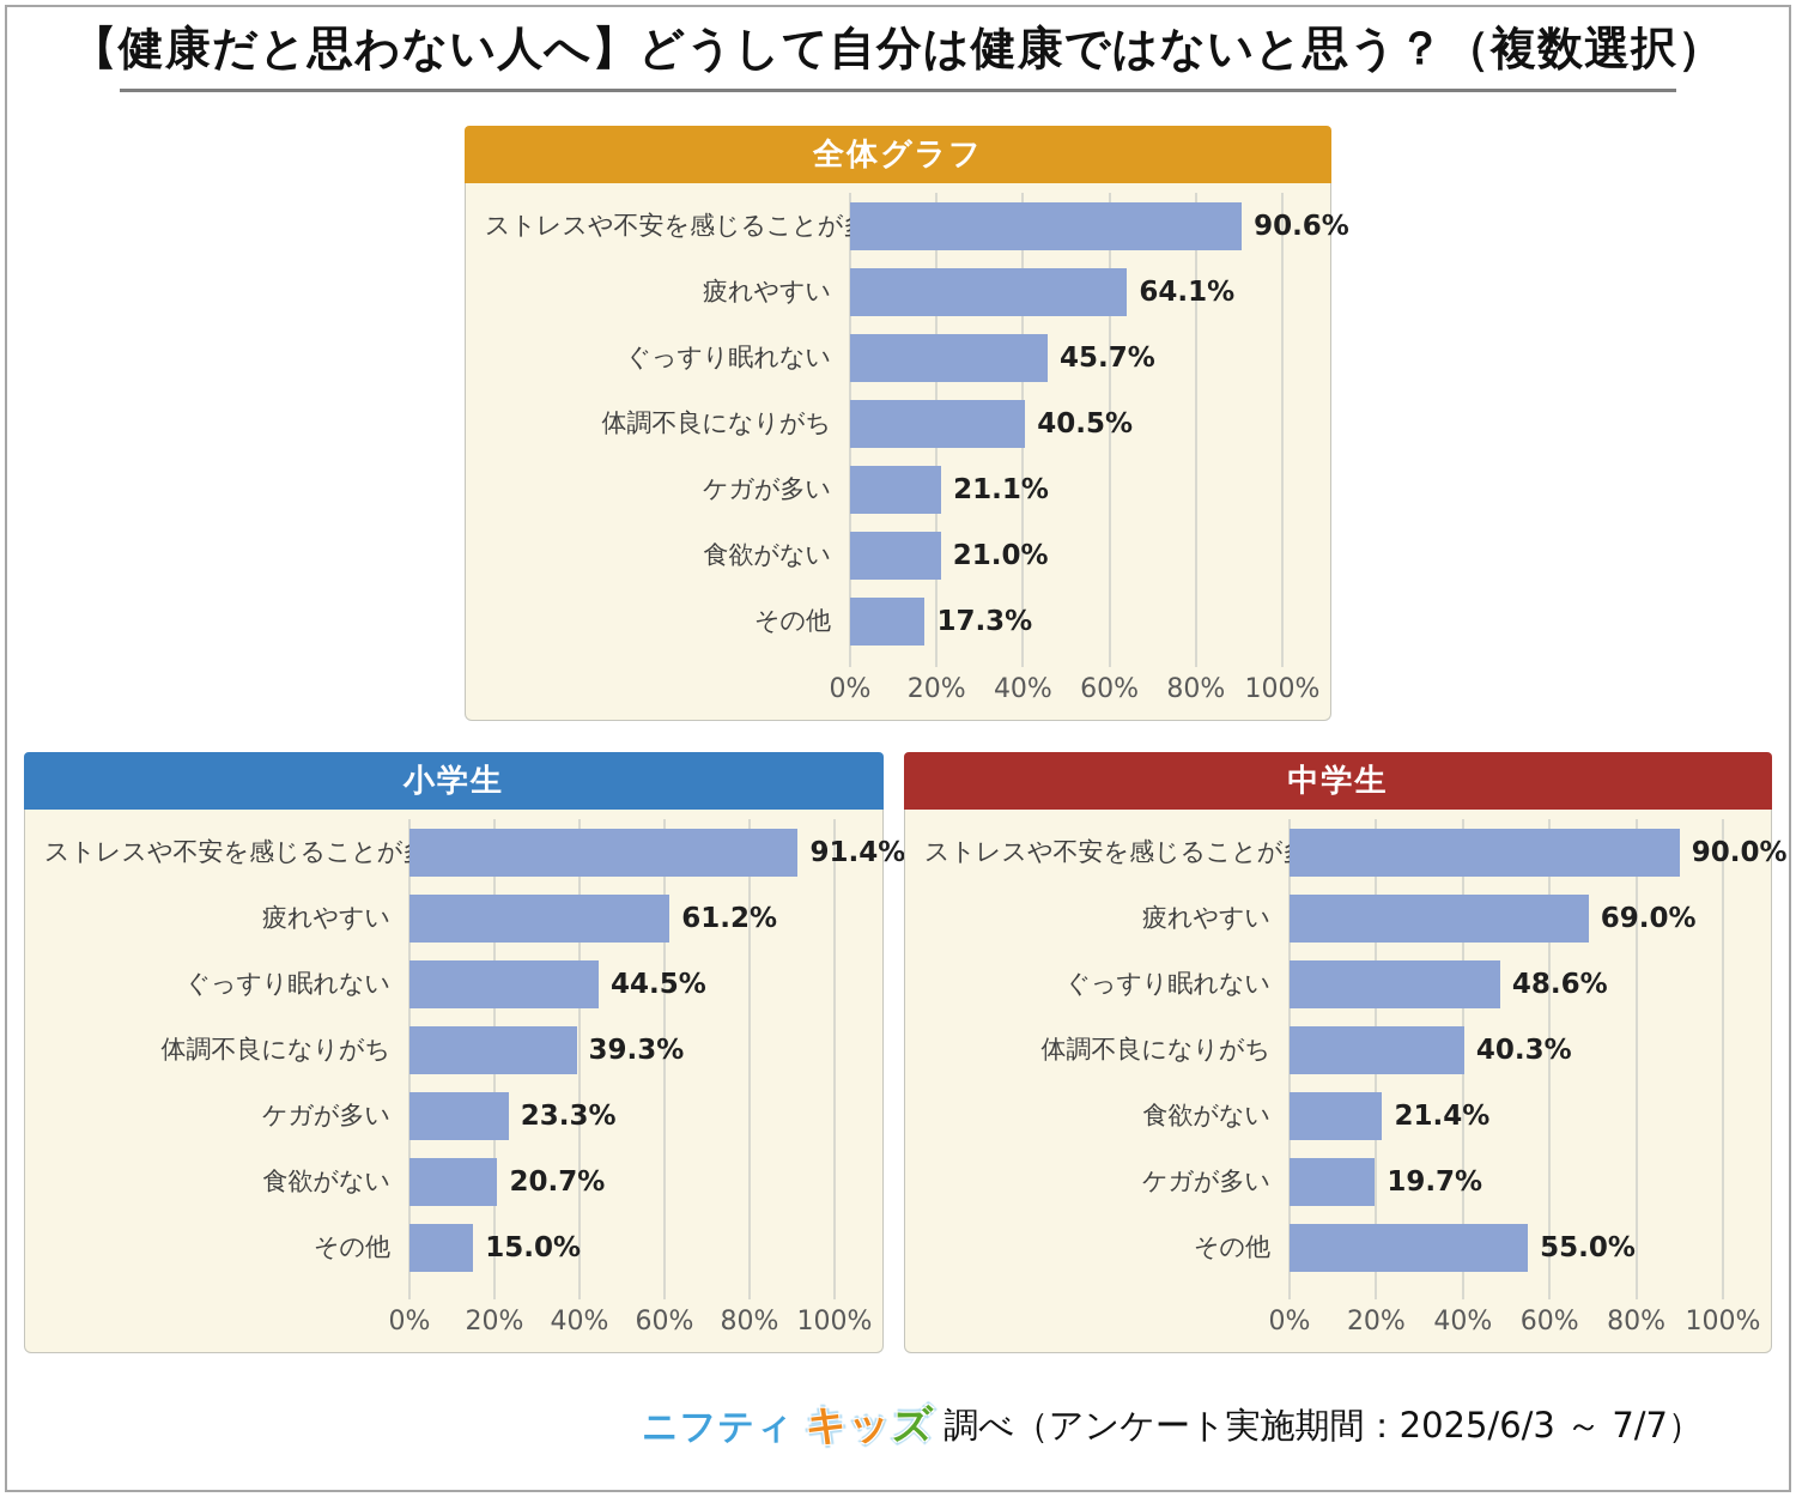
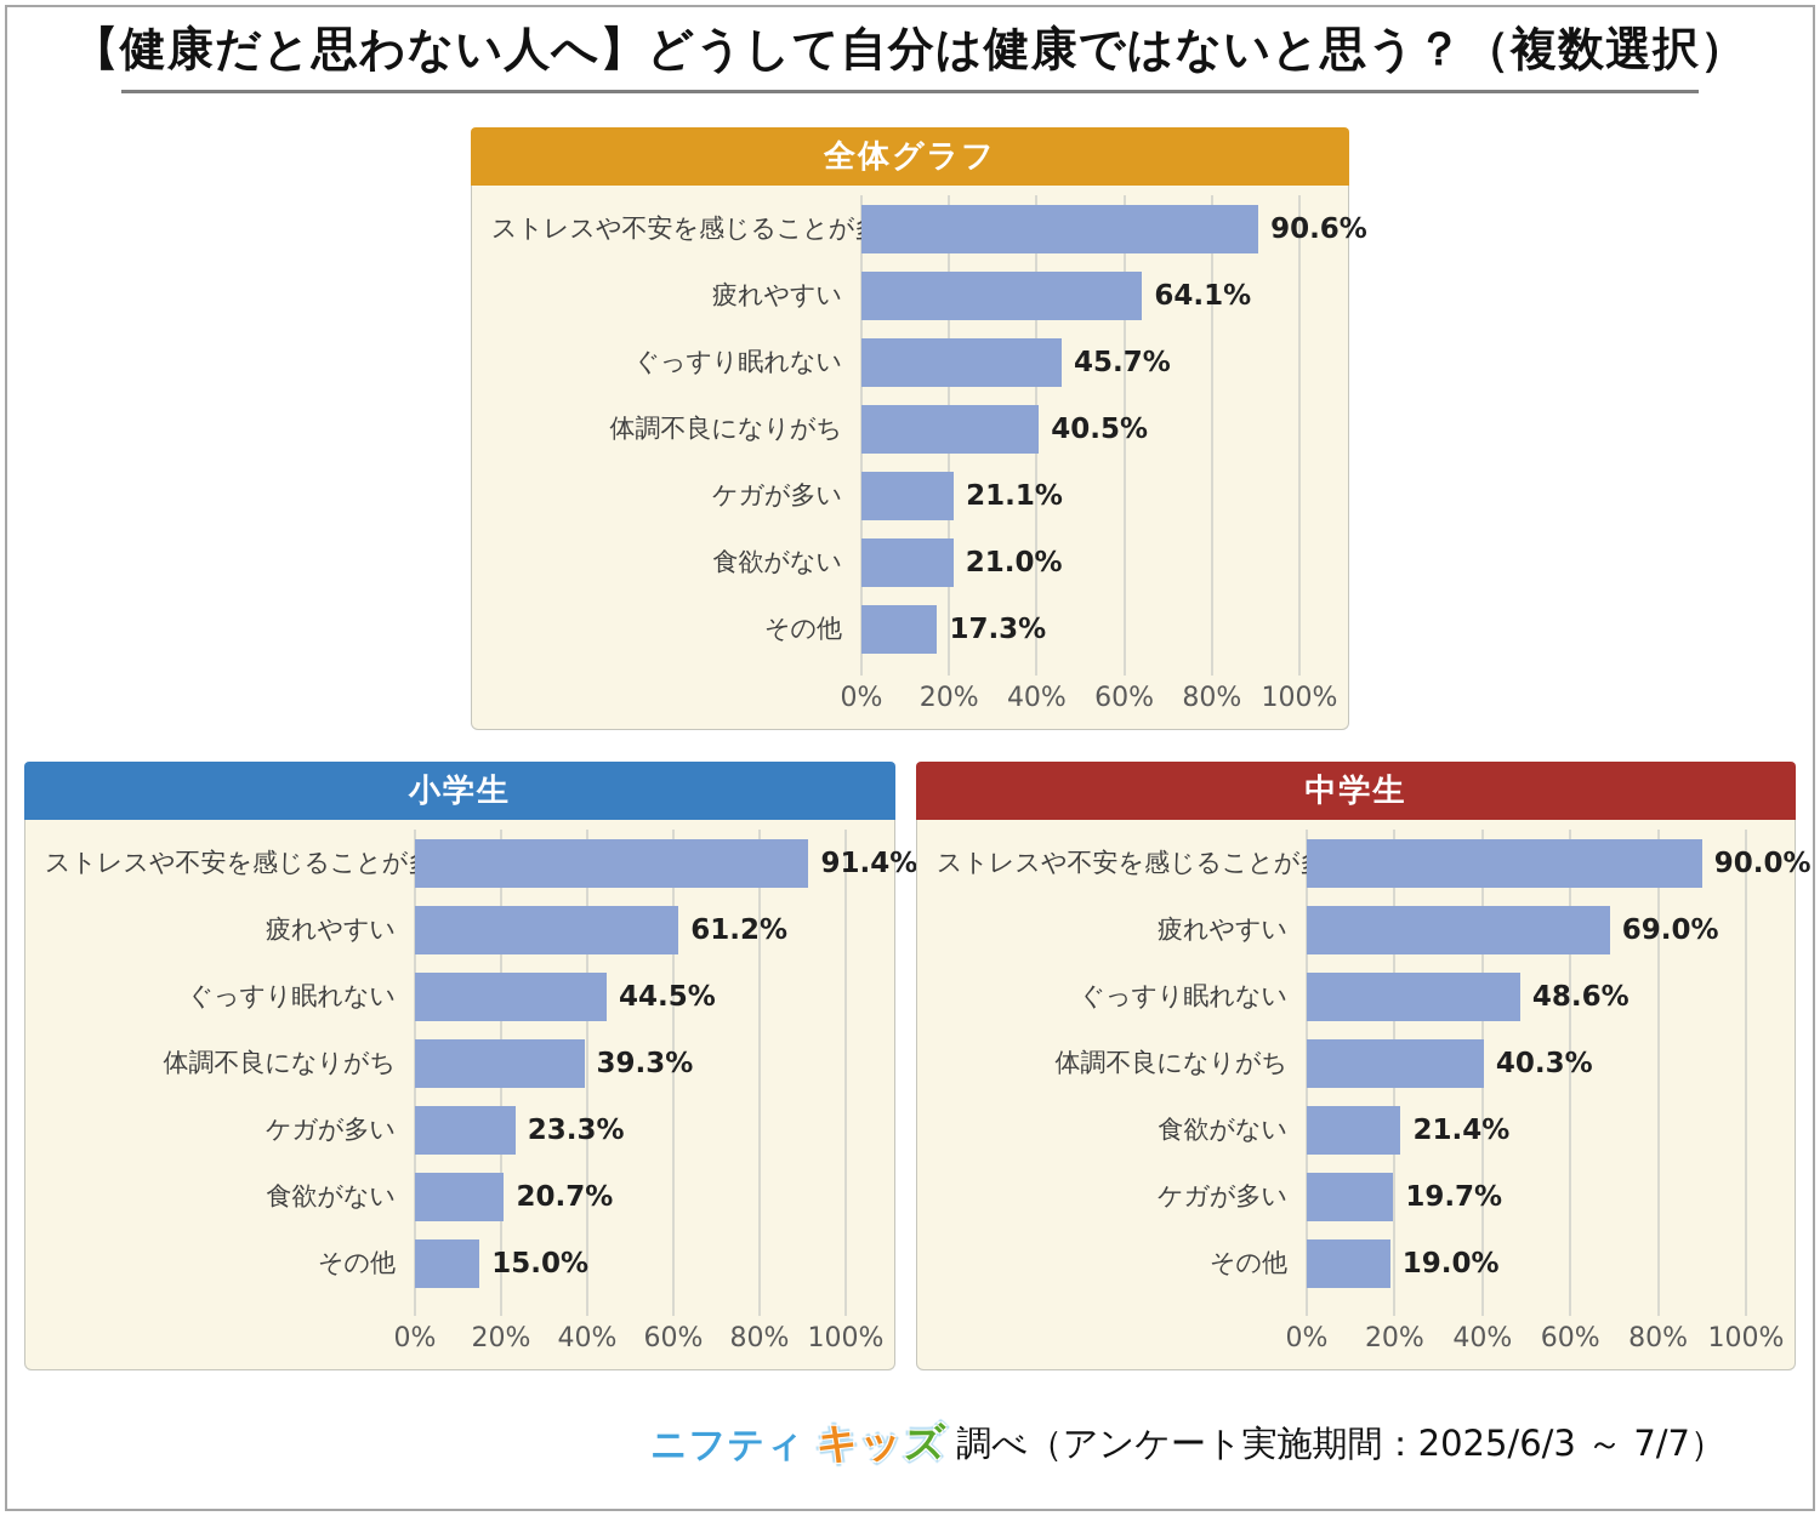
中学生/その他: 55.0% -> 19.0%
